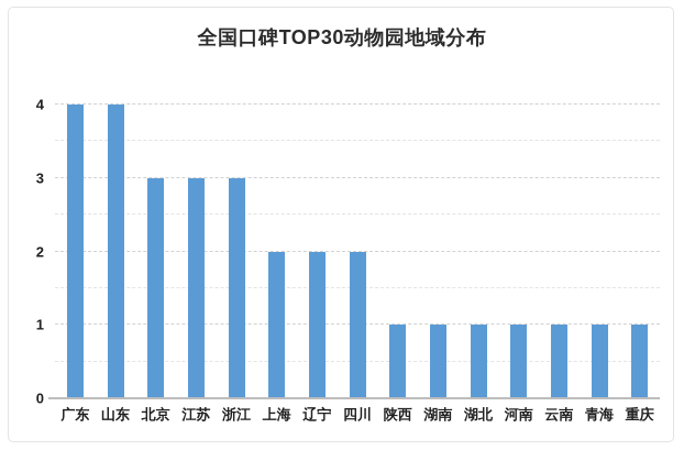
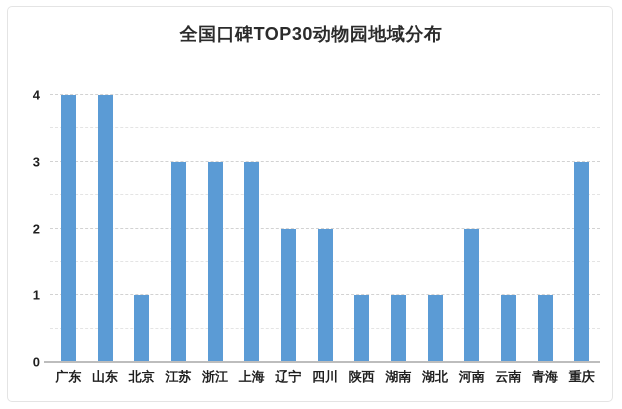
北京: 3 -> 1
上海: 2 -> 3
河南: 1 -> 2
重庆: 1 -> 3
